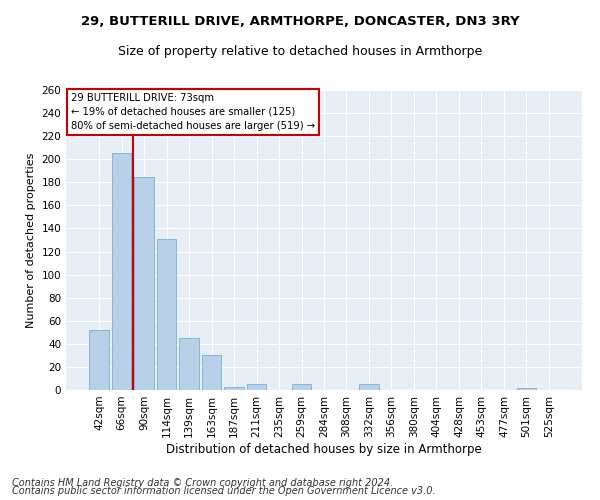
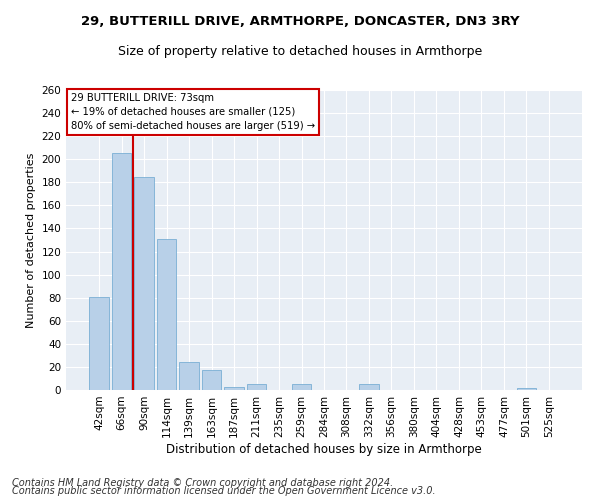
42sqm: 52 -> 81
139sqm: 45 -> 24
163sqm: 30 -> 17
